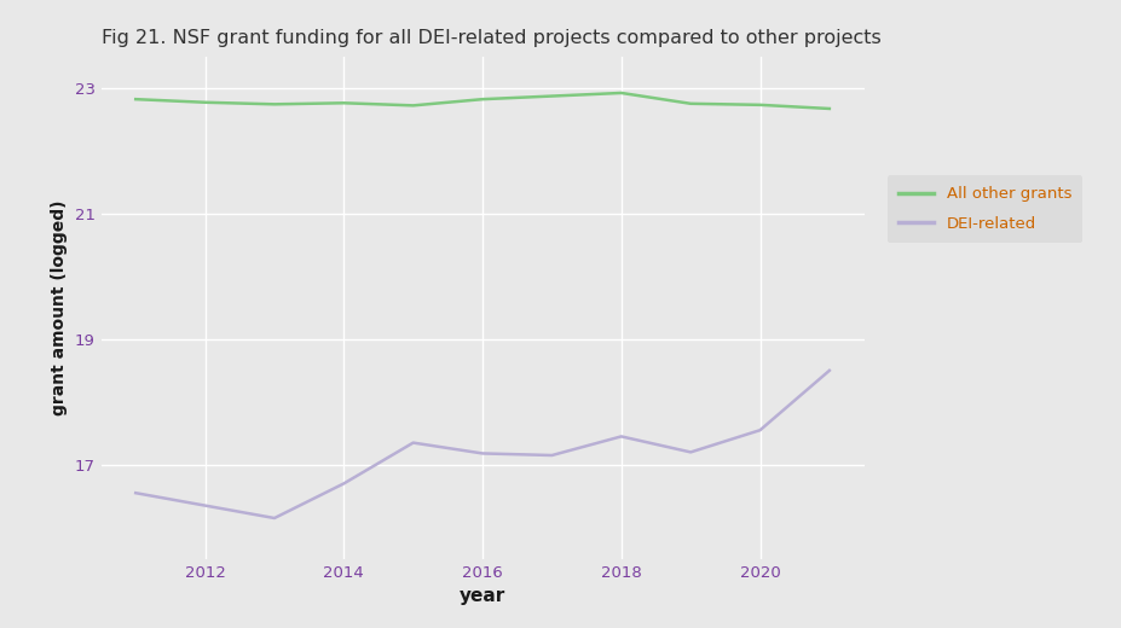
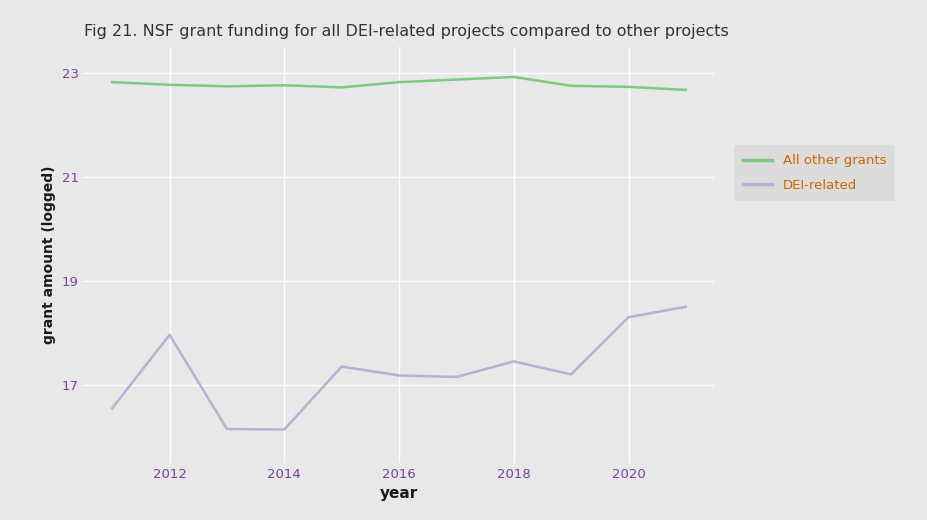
DEI-related/2012: 16.35 -> 17.96
DEI-related/2014: 16.70 -> 16.14
DEI-related/2020: 17.55 -> 18.30
